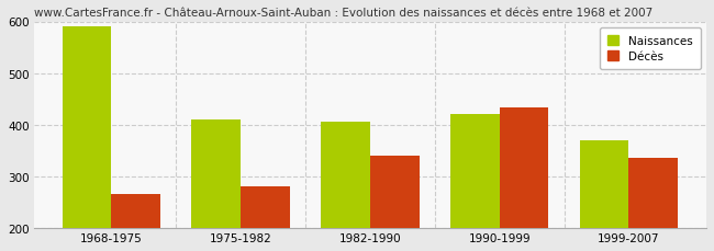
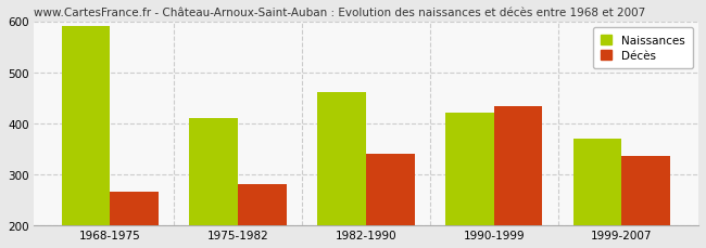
Naissances/1982-1990: 405 -> 460
